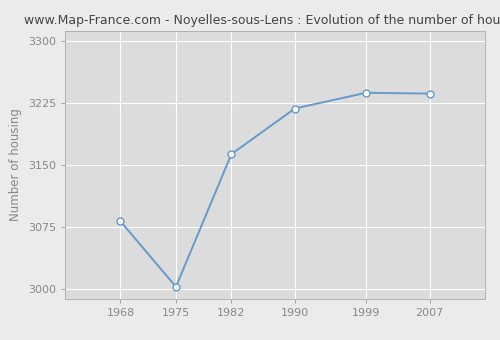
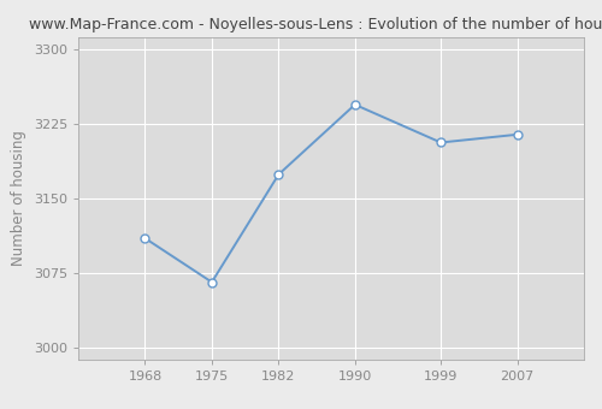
1968: 3082 -> 3110
1975: 3003 -> 3066
1982: 3163 -> 3174
1990: 3218 -> 3244
1999: 3237 -> 3206
2007: 3236 -> 3214
